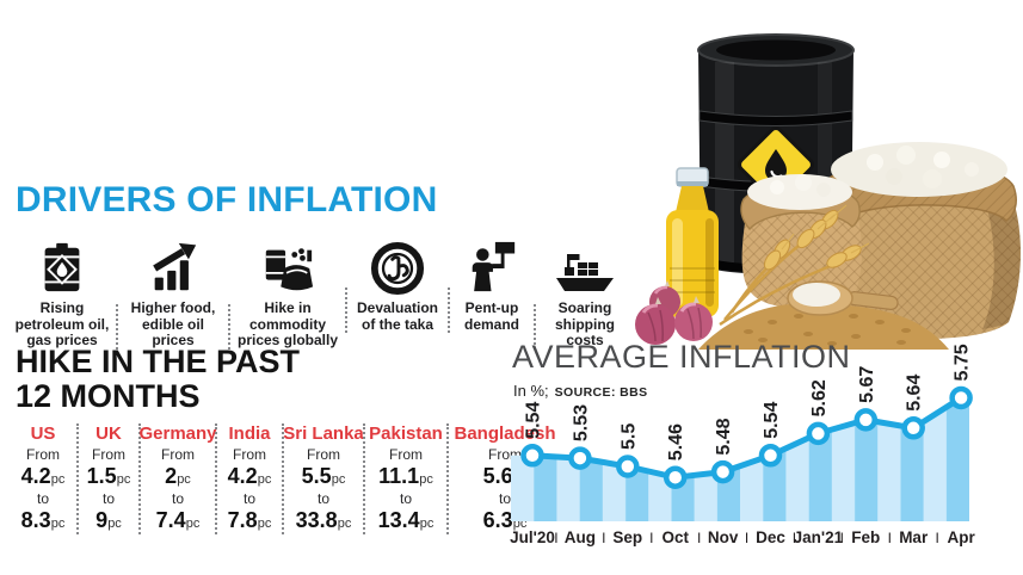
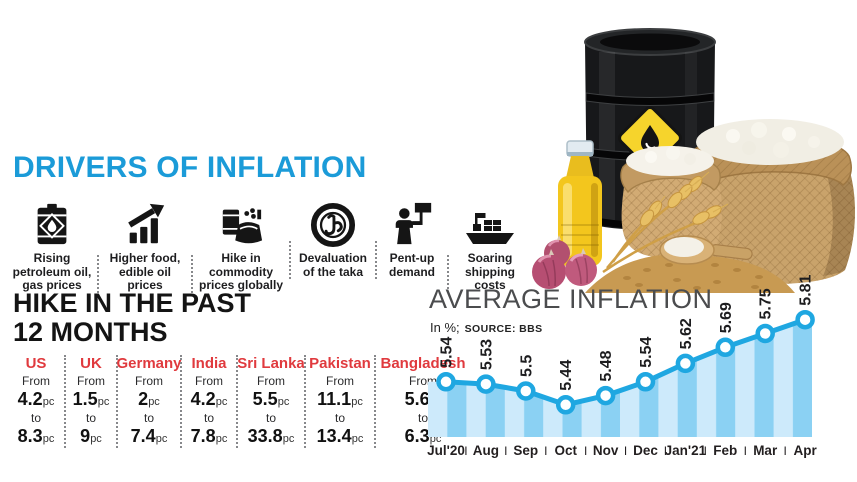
Oct: 5.46 -> 5.44
Feb: 5.67 -> 5.69
Mar: 5.64 -> 5.75
Apr: 5.75 -> 5.81
